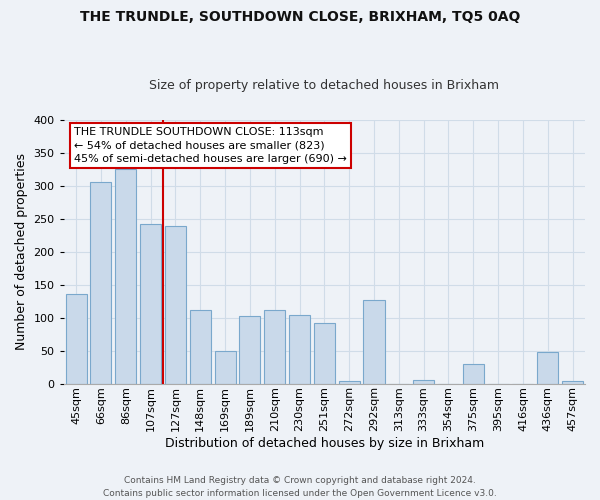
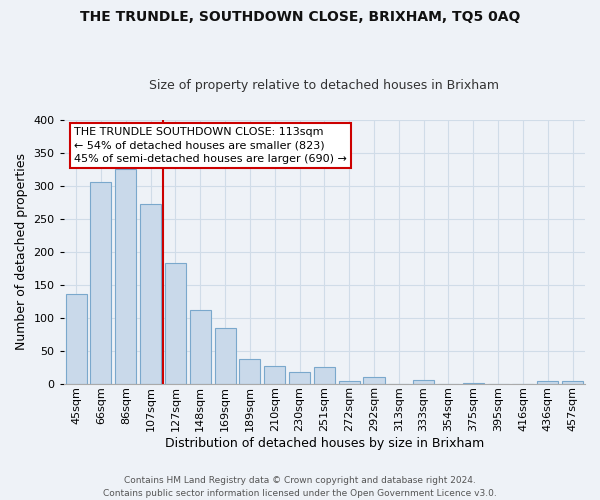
107sqm: 242 -> 272
127sqm: 238 -> 182
169sqm: 50 -> 84
189sqm: 102 -> 37
210sqm: 112 -> 27
230sqm: 104 -> 17
251sqm: 92 -> 25
292sqm: 126 -> 10
375sqm: 30 -> 1
436sqm: 48 -> 4
